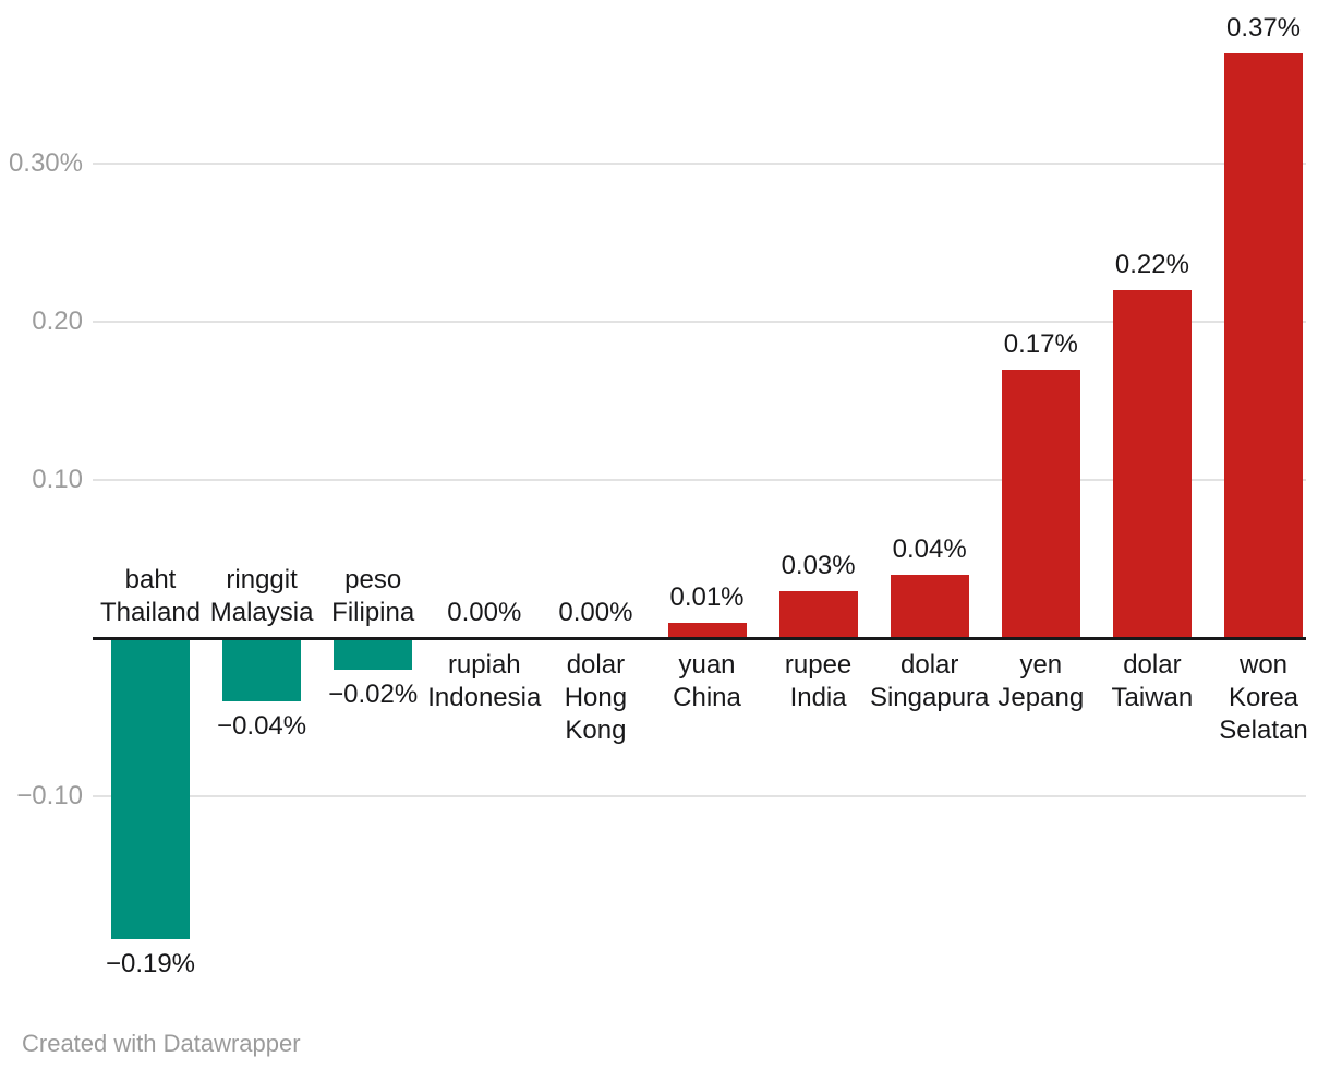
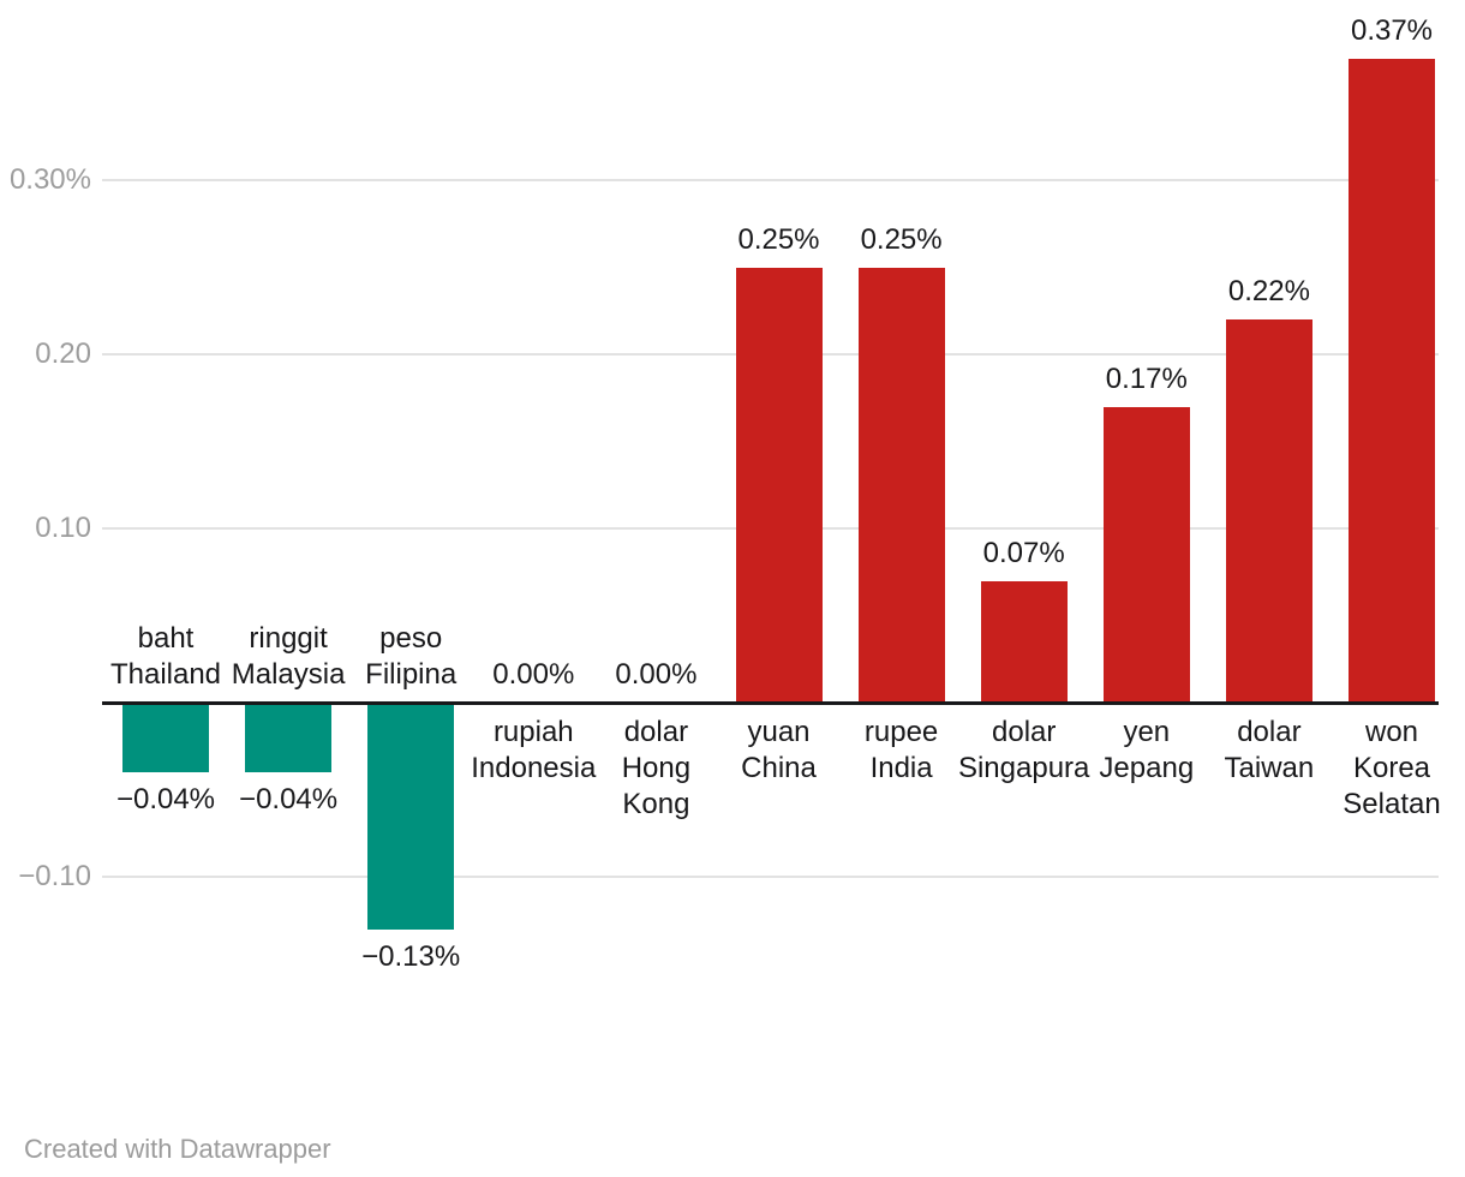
baht Thailand: −0.19% -> −0.04%
peso Filipina: −0.02% -> −0.13%
yuan China: 0.01% -> 0.25%
rupee India: 0.03% -> 0.25%
dolar Singapura: 0.04% -> 0.07%
